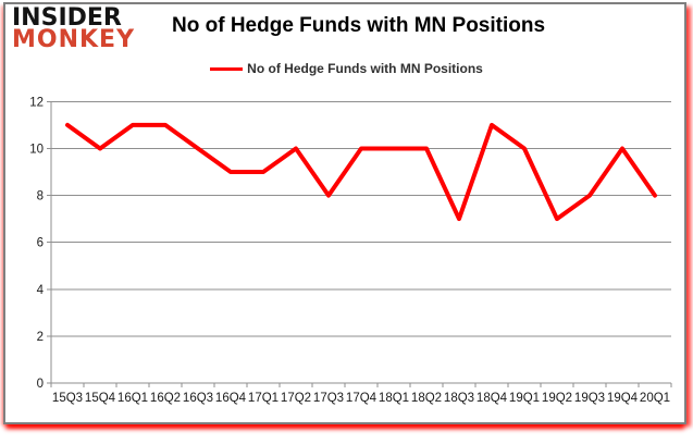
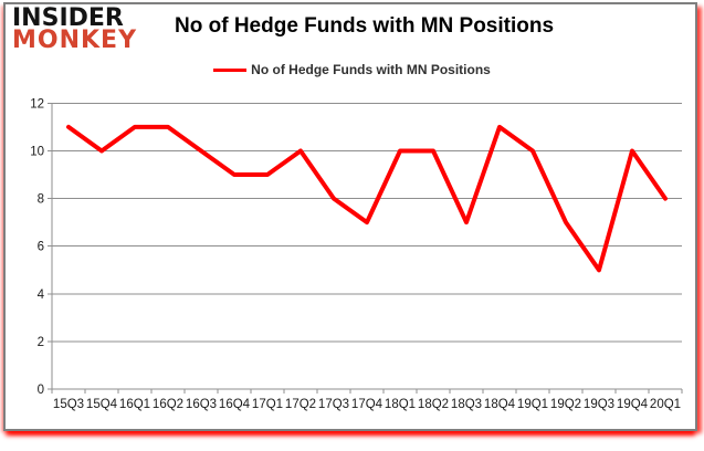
17Q4: 10 -> 7
19Q3: 8 -> 5
